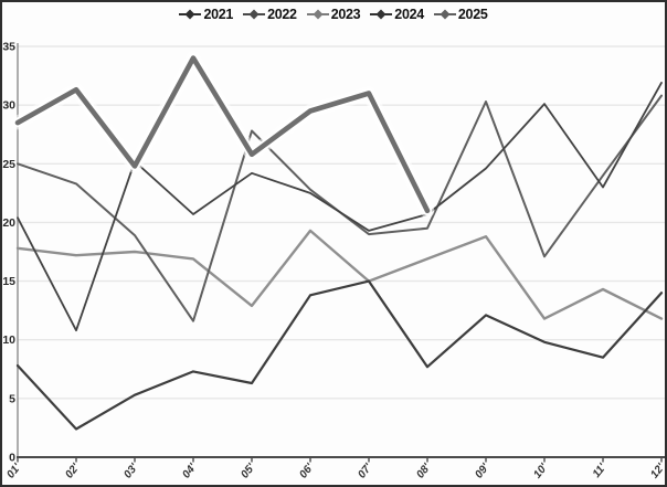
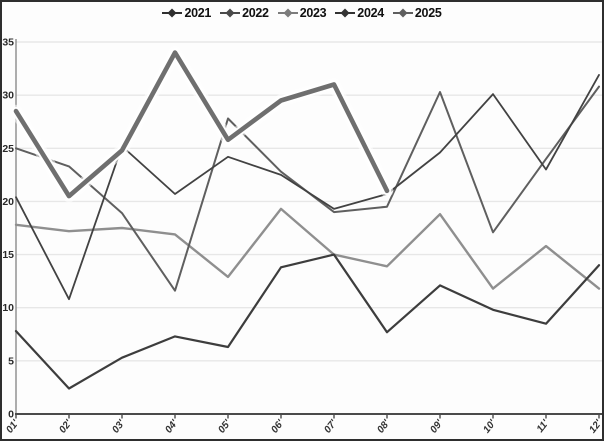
2025/02': 31.3 -> 20.5
2023/08': 16.9 -> 13.9
2023/11': 14.3 -> 15.8
